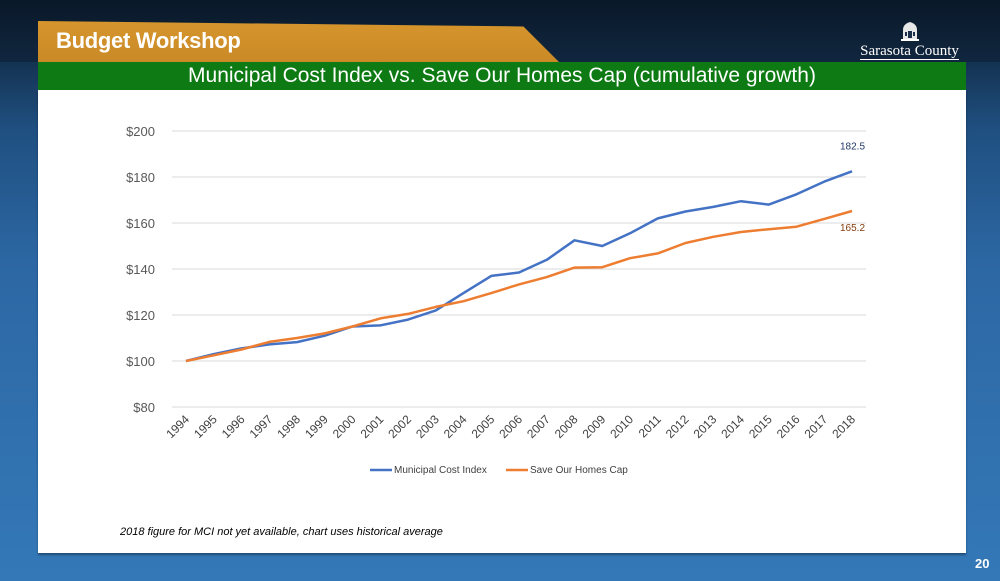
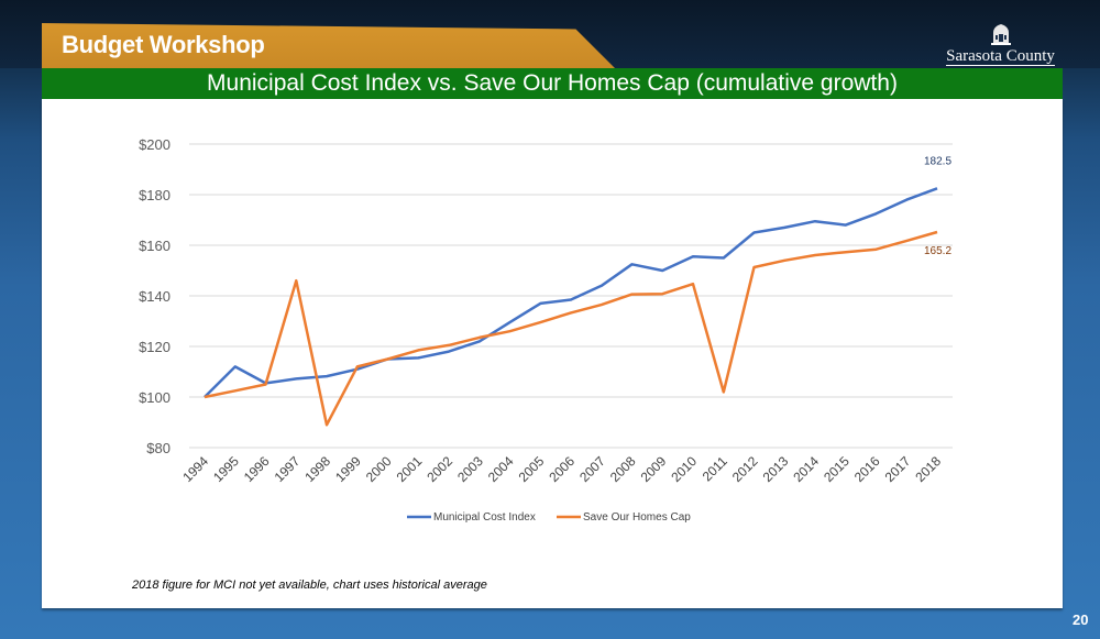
Municipal Cost Index/1995: $103 -> $112
Save Our Homes Cap/1997: $108 -> $146
Save Our Homes Cap/1998: $110 -> $89
Municipal Cost Index/2011: $162 -> $155
Save Our Homes Cap/2011: $147 -> $102
